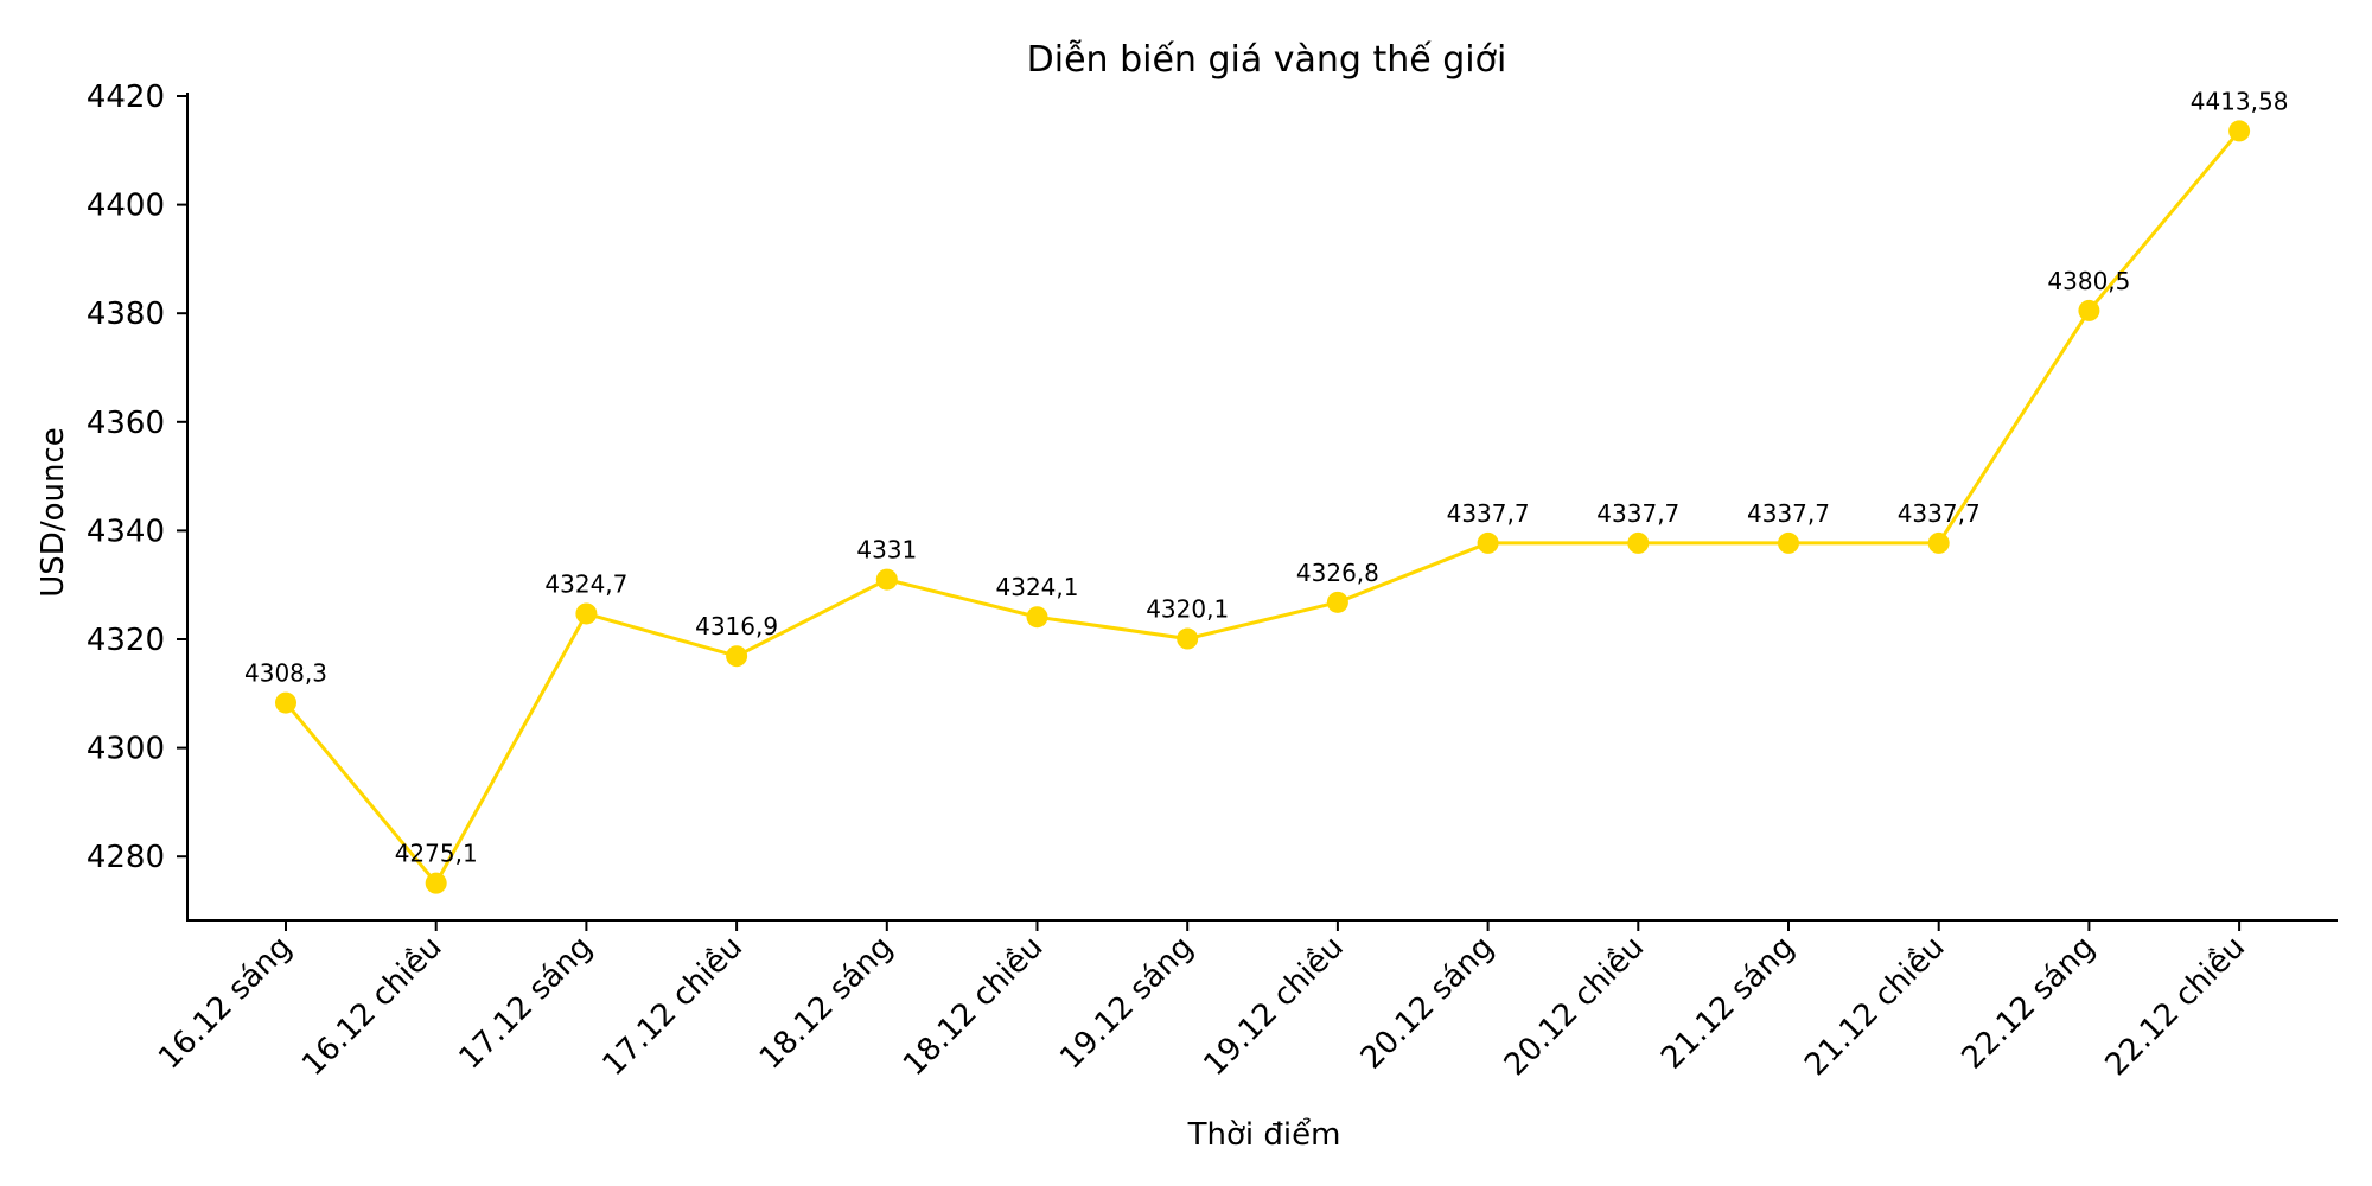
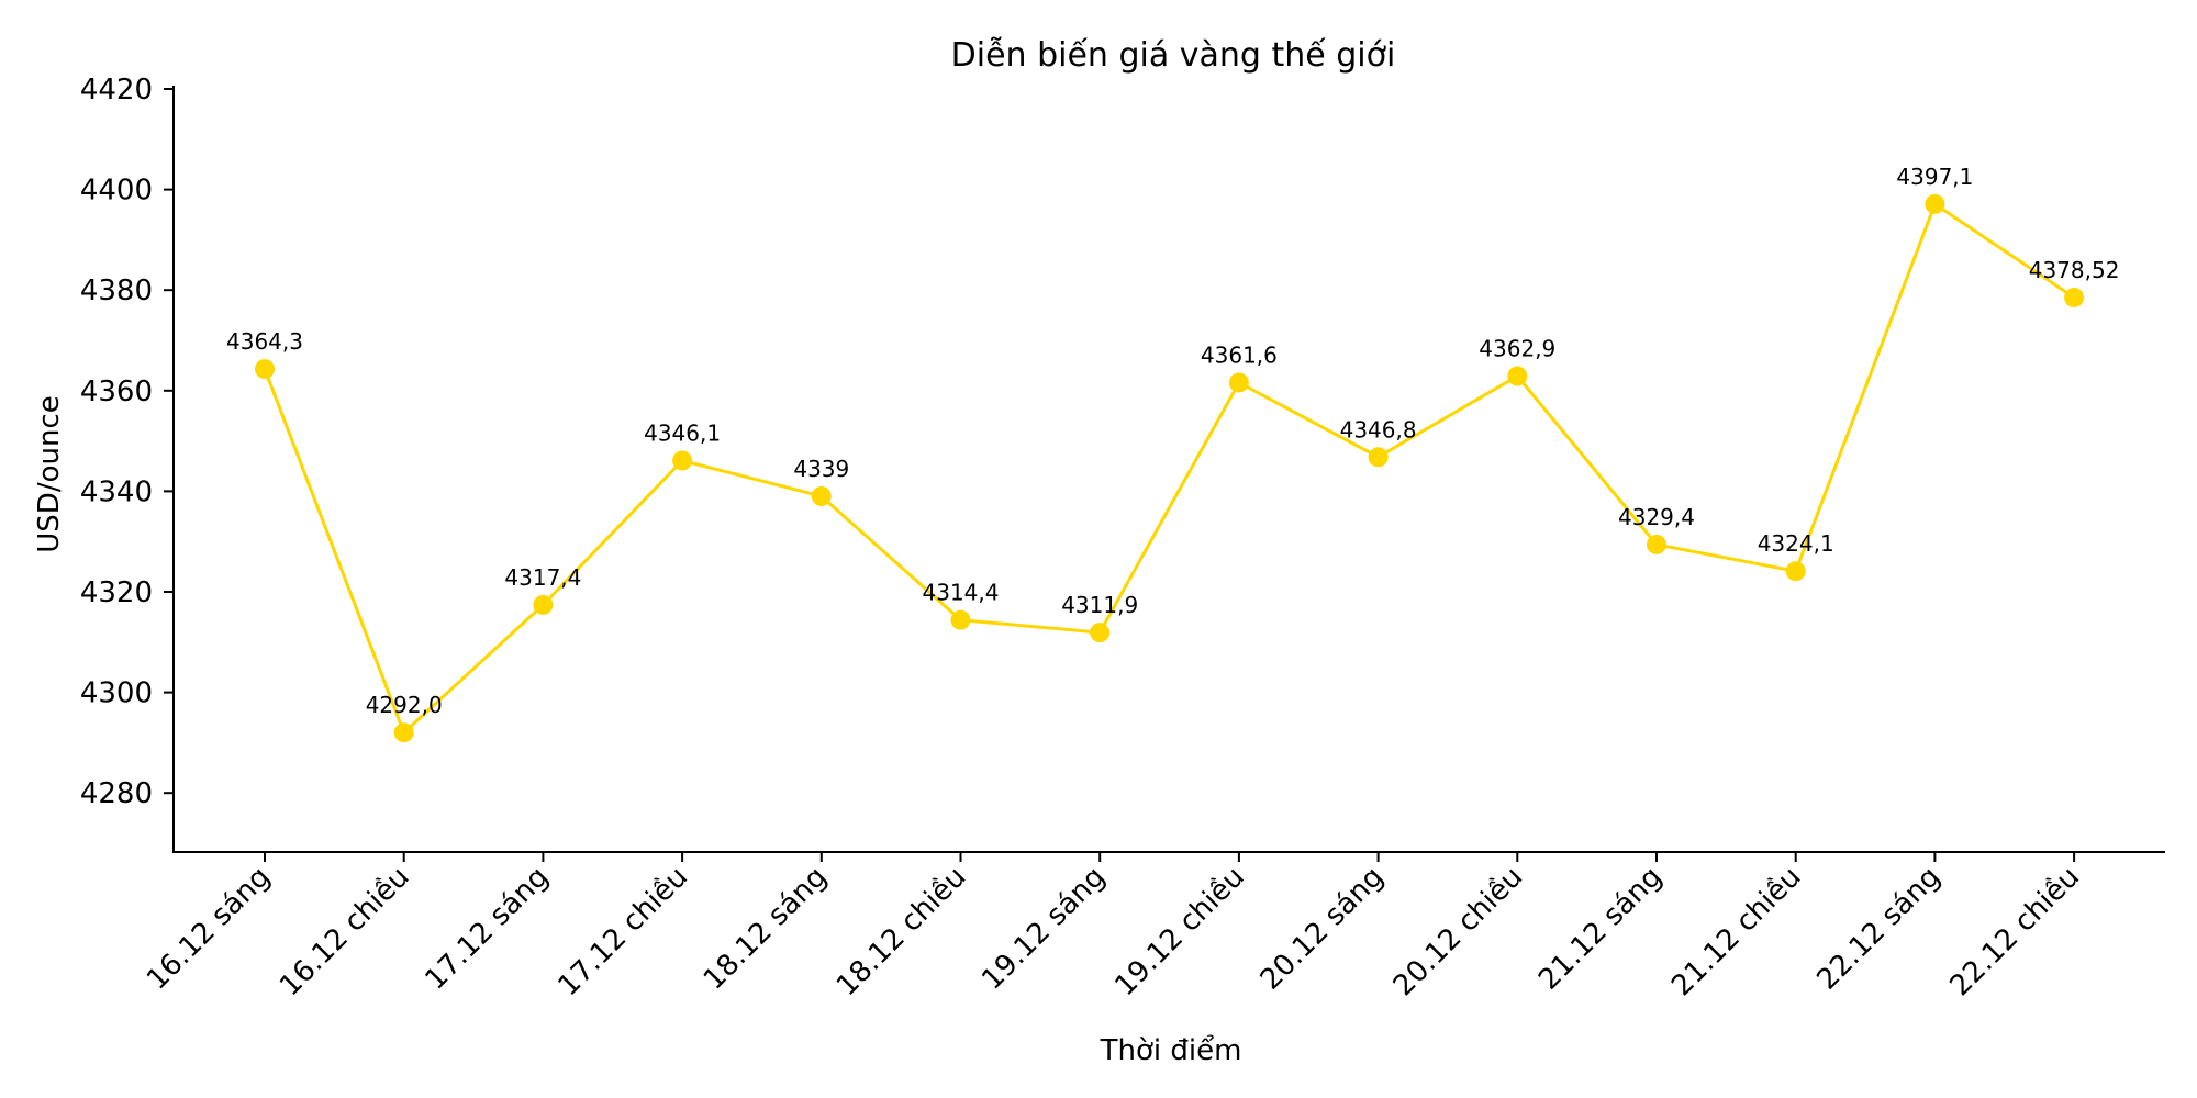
16.12 sáng: 4308,3 -> 4364,3
16.12 chiều: 4275,1 -> 4292,0
17.12 sáng: 4324,7 -> 4317,4
17.12 chiều: 4316,9 -> 4346,1
18.12 sáng: 4331 -> 4339
18.12 chiều: 4324,1 -> 4314,4
19.12 sáng: 4320,1 -> 4311,9
19.12 chiều: 4326,8 -> 4361,6
20.12 sáng: 4337,7 -> 4346,8
20.12 chiều: 4337,7 -> 4362,9
21.12 sáng: 4337,7 -> 4329,4
21.12 chiều: 4337,7 -> 4324,1
22.12 sáng: 4380,5 -> 4397,1
22.12 chiều: 4413,58 -> 4378,52
